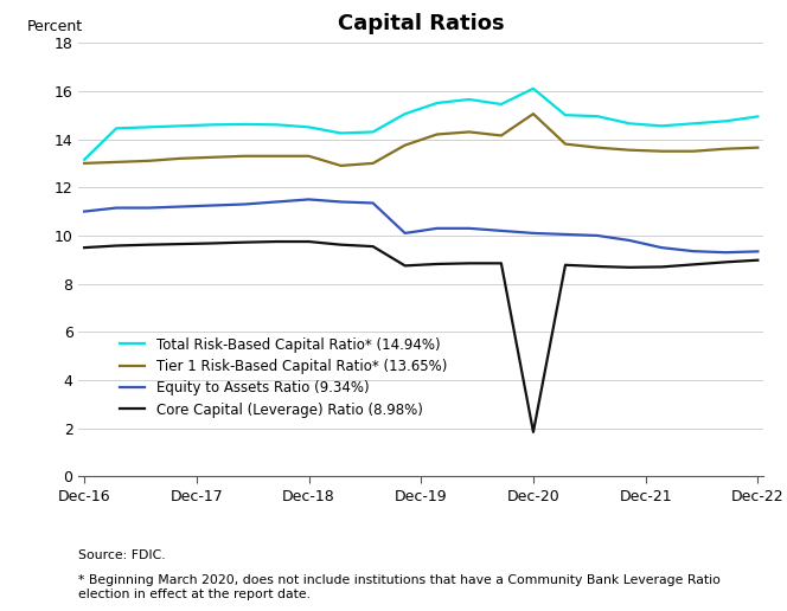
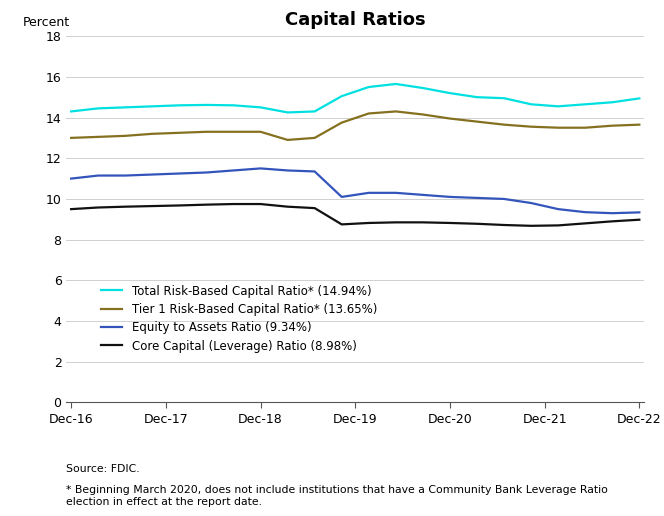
Total Risk-Based Capital Ratio* (14.94%)/Dec-16: 13.15 -> 14.30
Total Risk-Based Capital Ratio* (14.94%)/Dec-20: 16.10 -> 15.20
Tier 1 Risk-Based Capital Ratio* (13.65%)/Dec-20: 15.05 -> 13.95
Core Capital (Leverage) Ratio (8.98%)/Dec-20: 1.85 -> 8.82
